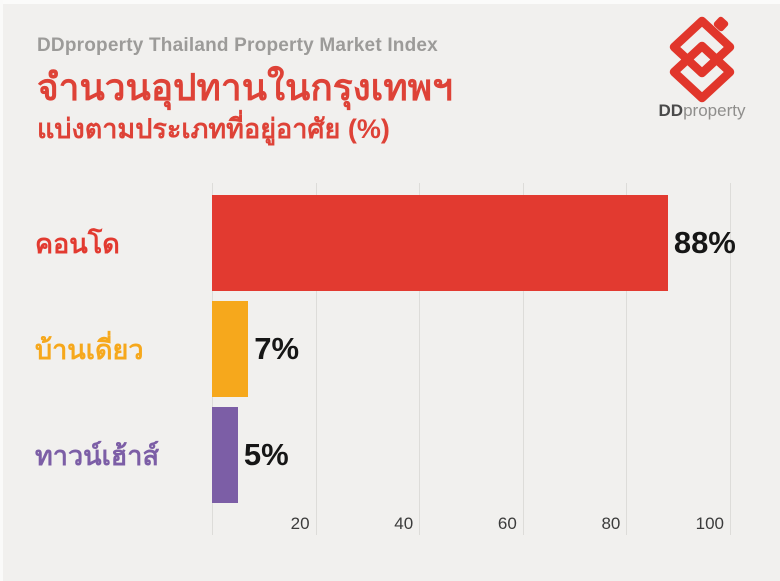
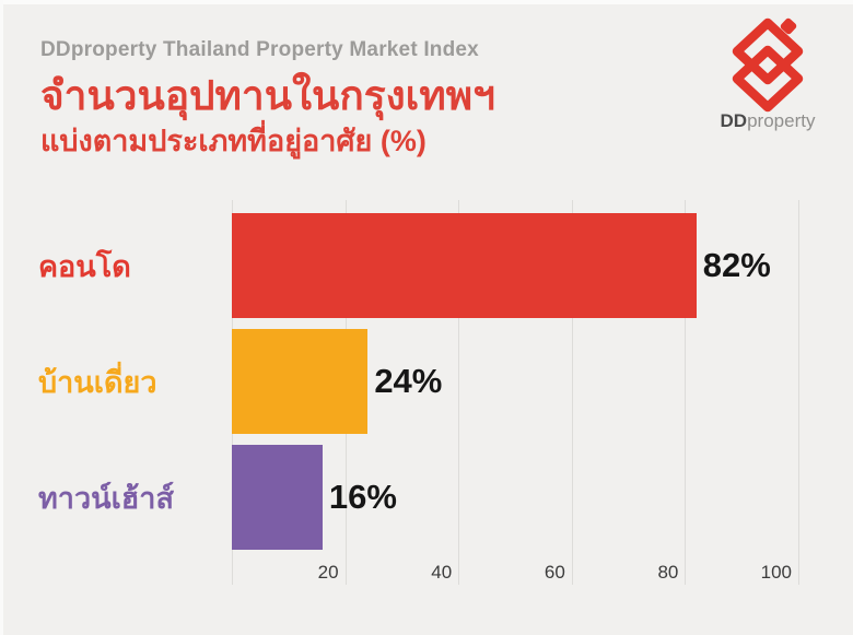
คอนโด: 88% -> 82%
บ้านเดี่ยว: 7% -> 24%
ทาวน์เฮ้าส์: 5% -> 16%
